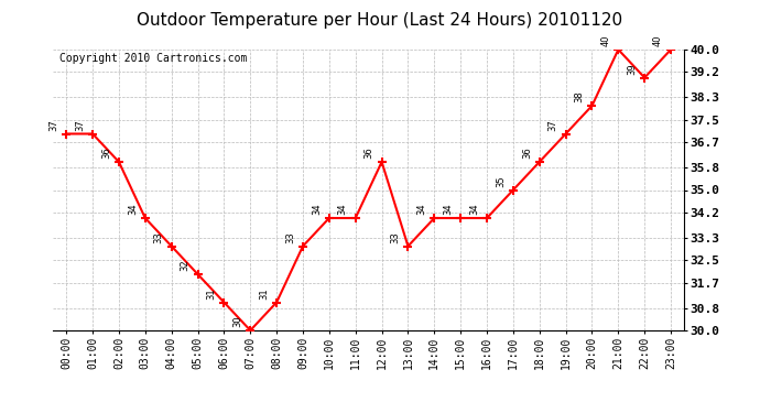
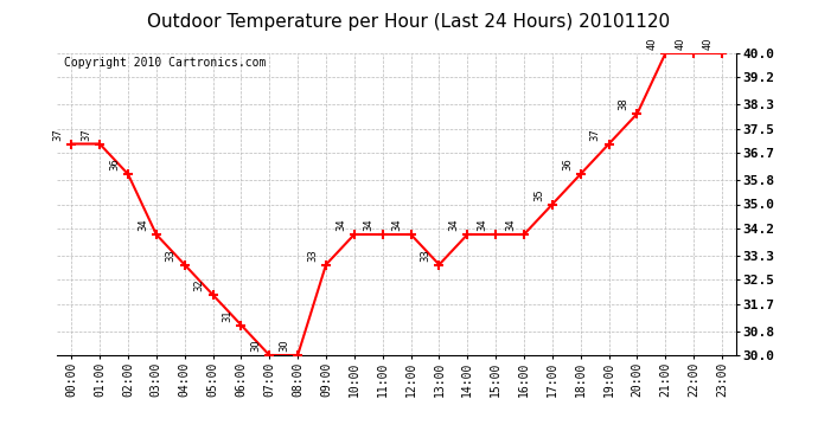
08:00: 31 -> 30
12:00: 36 -> 34
22:00: 39 -> 40
